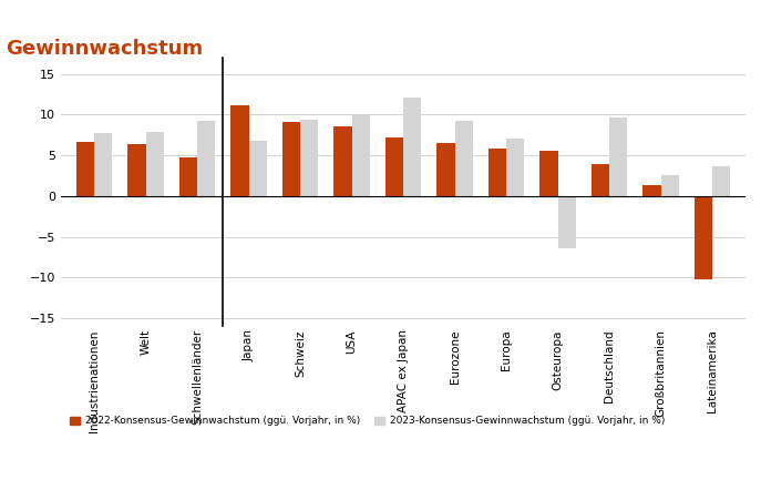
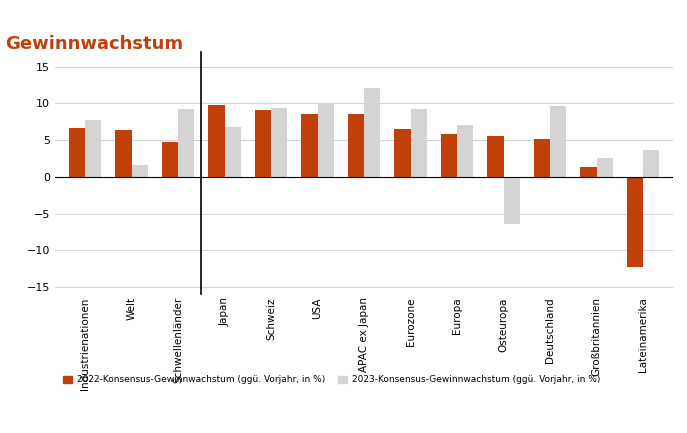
2023-Konsensus-Gewinnwachstum (ggü. Vorjahr, in %)/Welt: 7.9 -> 1.6
2022-Konsensus-Gewinnwachstum (ggü. Vorjahr, in %)/Japan: 11.2 -> 9.8
2022-Konsensus-Gewinnwachstum (ggü. Vorjahr, in %)/APAC ex Japan: 7.2 -> 8.6
2022-Konsensus-Gewinnwachstum (ggü. Vorjahr, in %)/Deutschland: 3.9 -> 5.2
2022-Konsensus-Gewinnwachstum (ggü. Vorjahr, in %)/Lateinamerika: -10.2 -> -12.2
